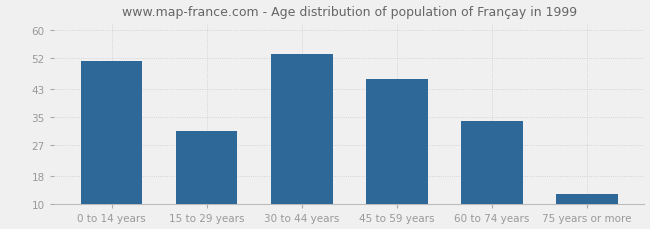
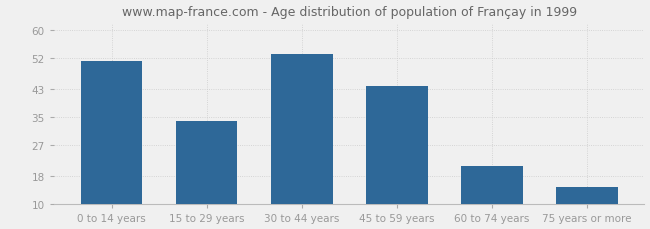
15 to 29 years: 31 -> 34
45 to 59 years: 46 -> 44
60 to 74 years: 34 -> 21
75 years or more: 13 -> 15
